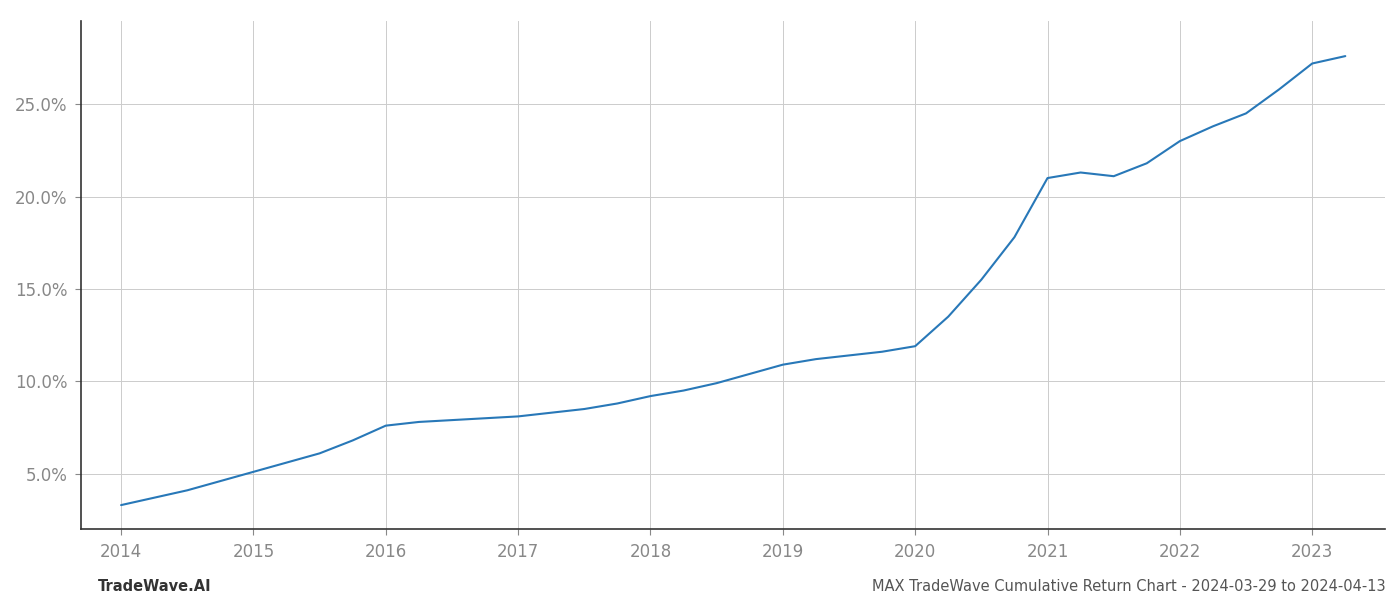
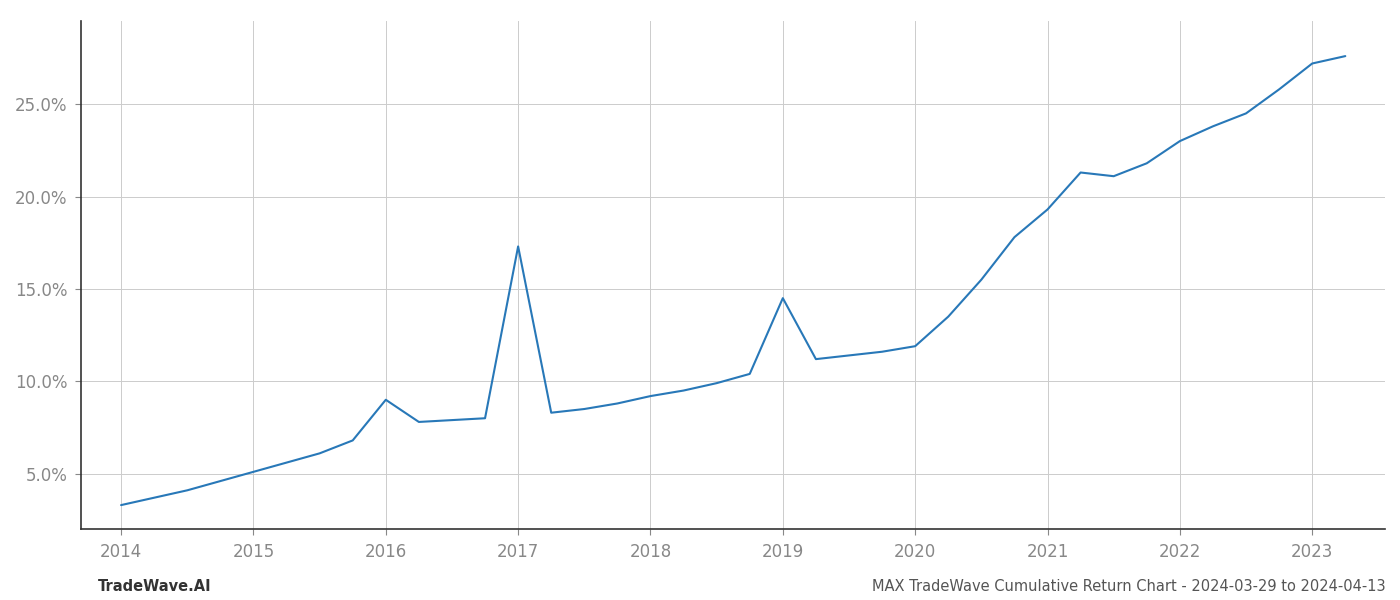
2016: 7.6% -> 9.0%
2017: 8.1% -> 17.3%
2019: 10.9% -> 14.5%
2021: 21.0% -> 19.3%
